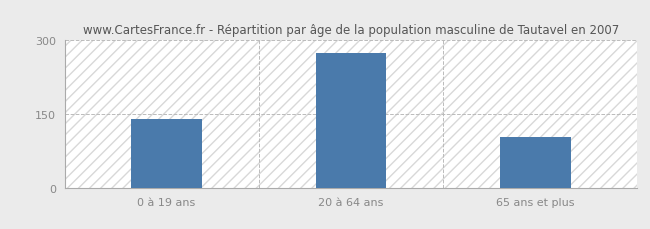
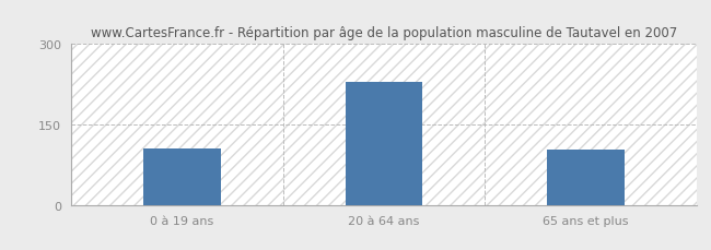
0 à 19 ans: 140 -> 105
20 à 64 ans: 275 -> 230
